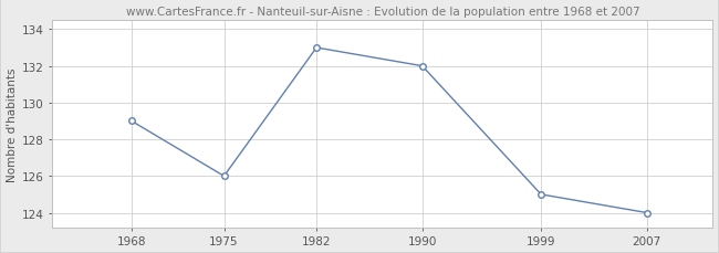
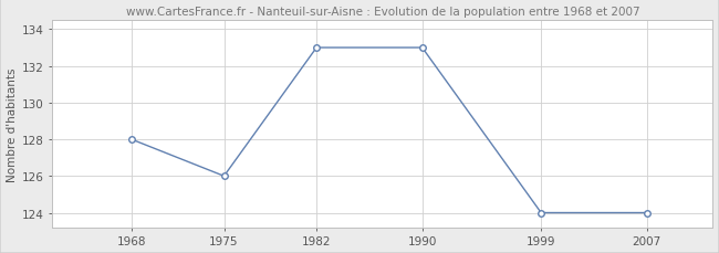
1968: 129 -> 128
1990: 132 -> 133
1999: 125 -> 124
